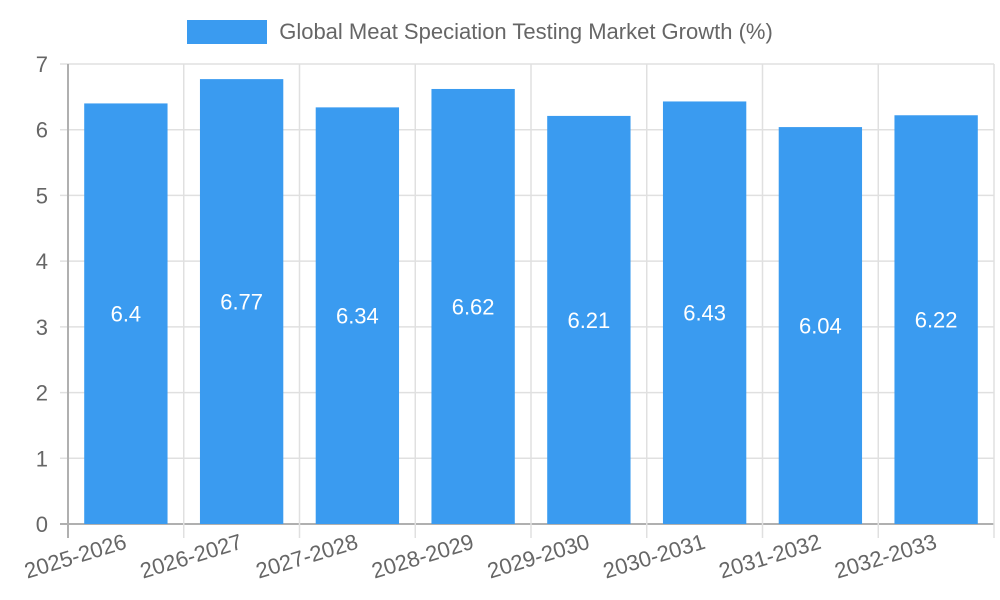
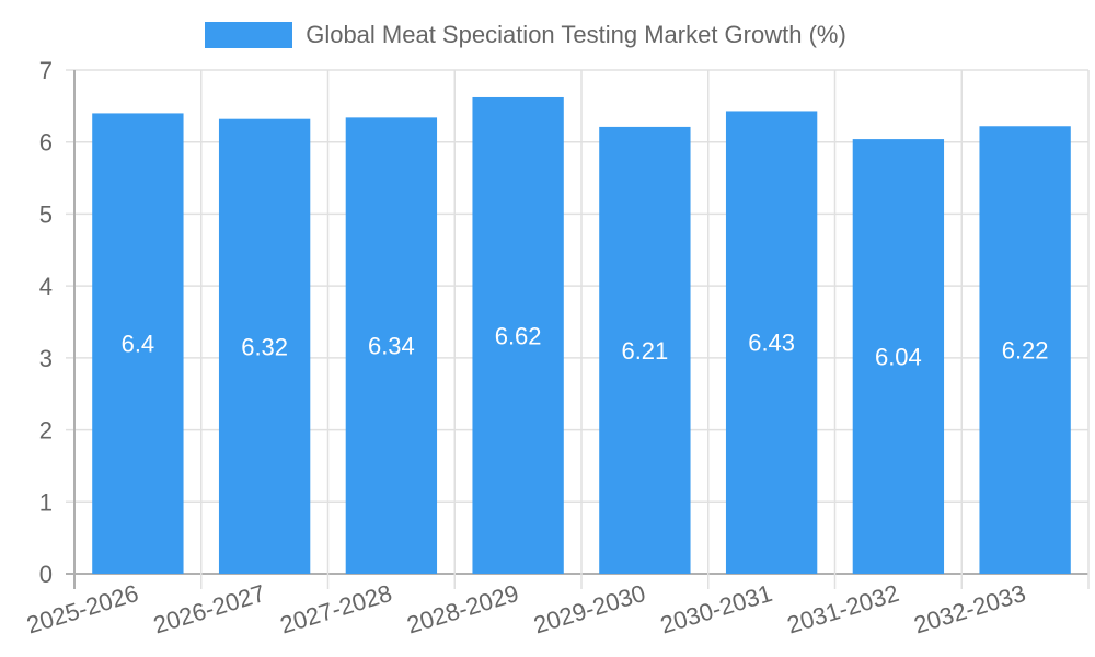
2026-2027: 6.77 -> 6.32
